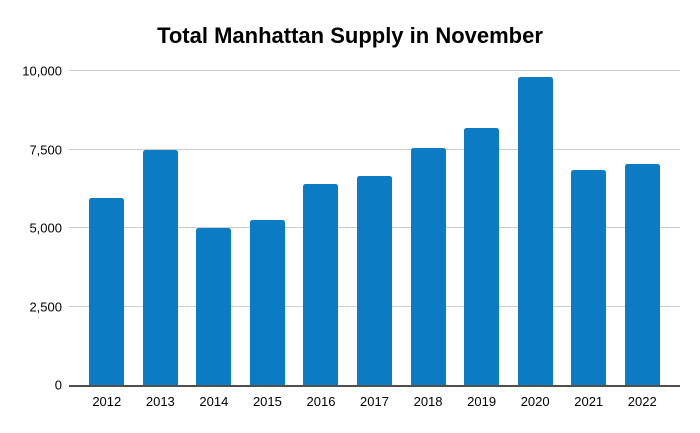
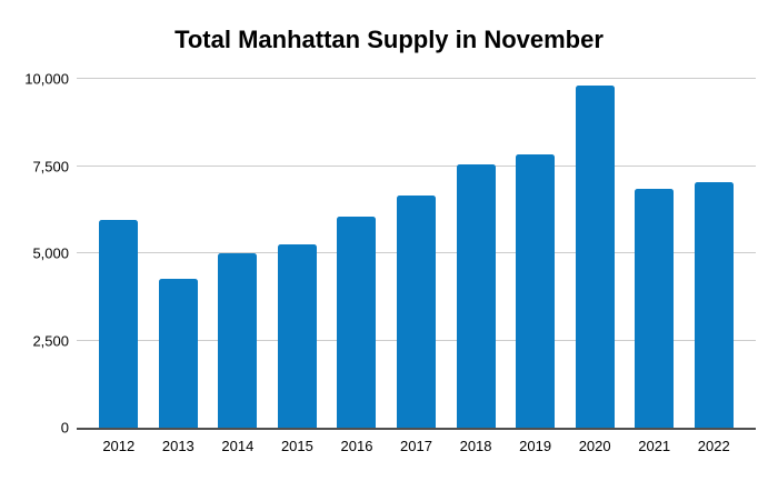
2013: 7500 -> 4300
2016: 6400 -> 6000
2019: 8200 -> 7800
